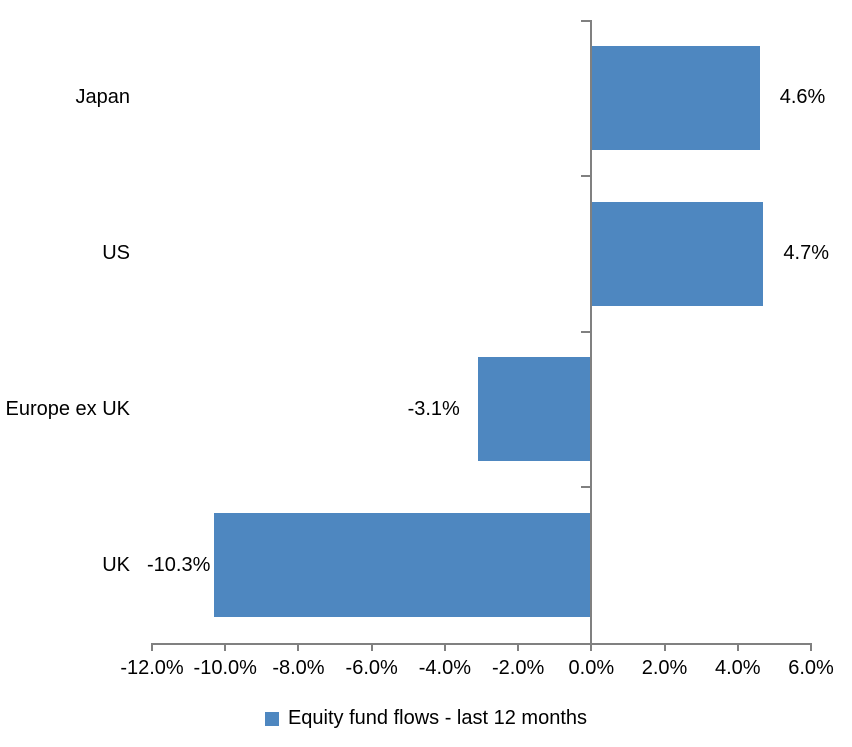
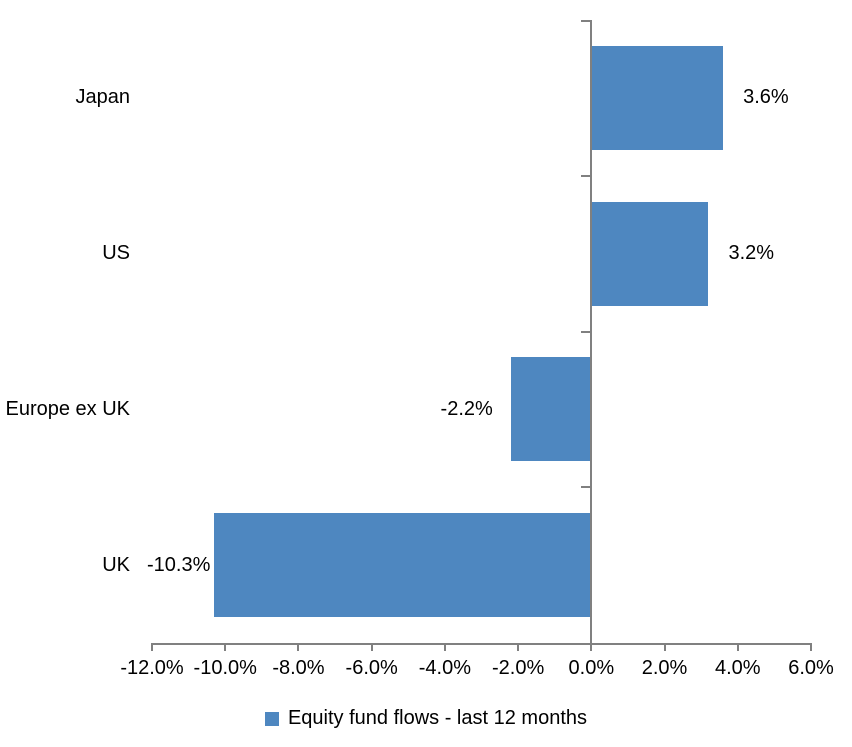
Japan: 4.6% -> 3.6%
US: 4.7% -> 3.2%
Europe ex UK: -3.1% -> -2.2%
